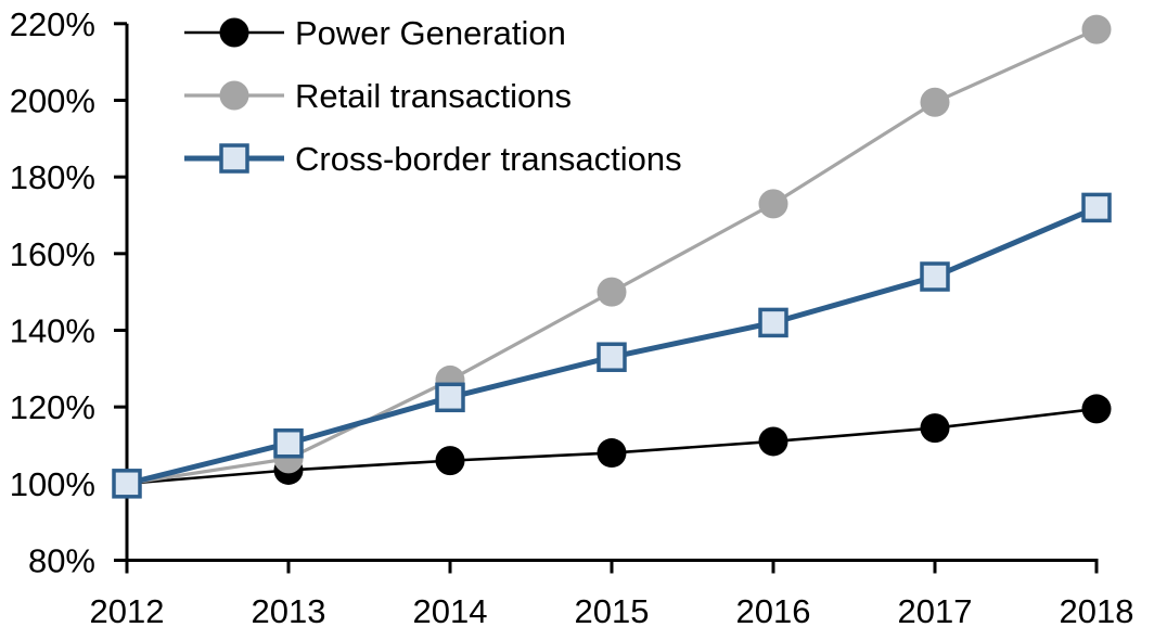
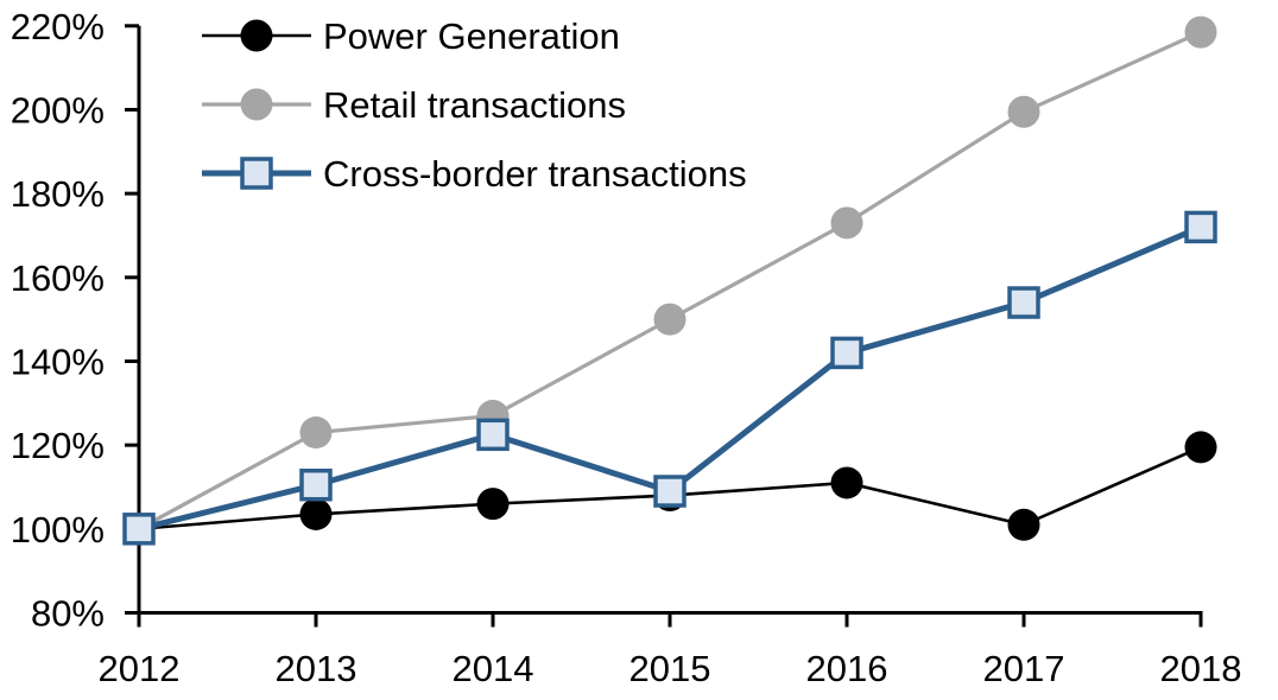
Retail transactions/2013: 106% -> 123%
Cross-border transactions/2015: 133% -> 109%
Power Generation/2017: 114% -> 101%
